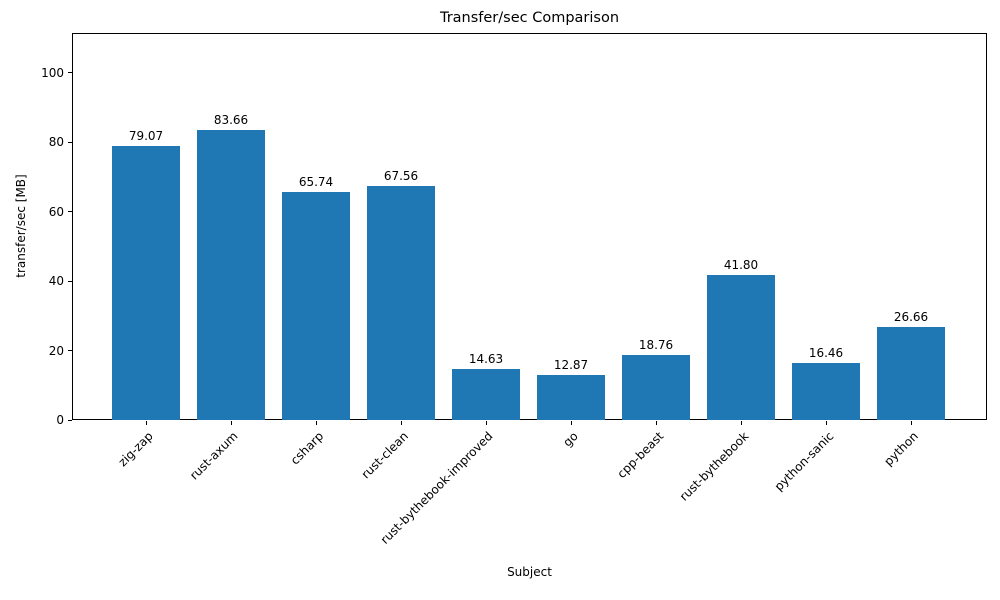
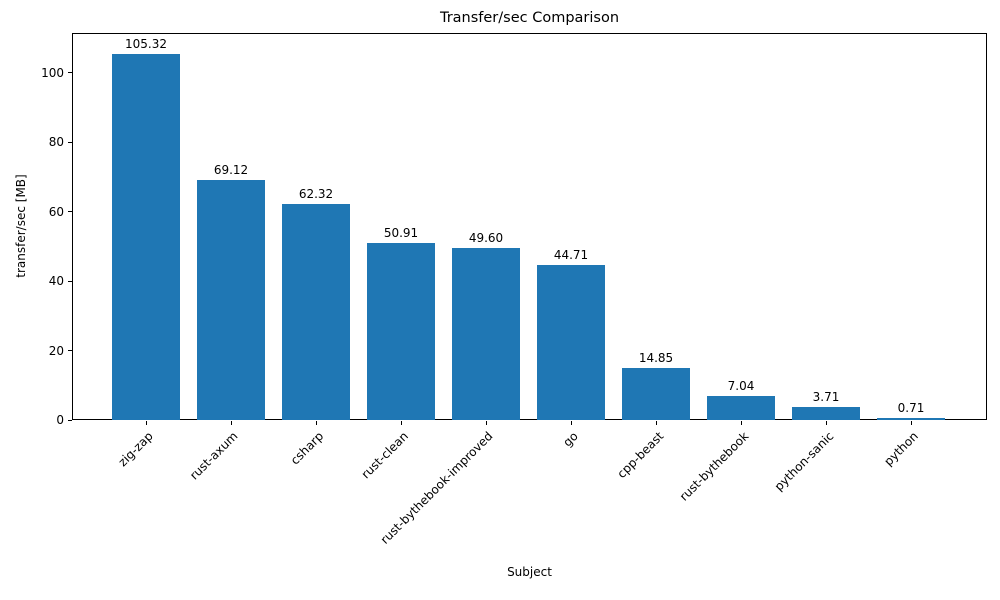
zig-zap: 79.07 -> 105.32
rust-axum: 83.66 -> 69.12
csharp: 65.74 -> 62.32
rust-clean: 67.56 -> 50.91
rust-bythebook-improved: 14.63 -> 49.60
go: 12.87 -> 44.71
cpp-beast: 18.76 -> 14.85
rust-bythebook: 41.80 -> 7.04
python-sanic: 16.46 -> 3.71
python: 26.66 -> 0.71
